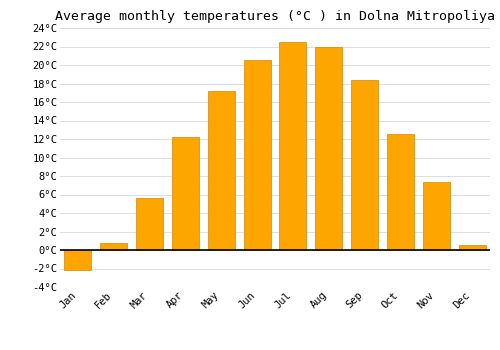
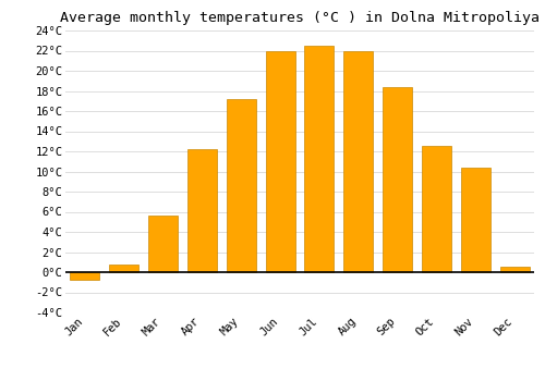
Jan: -2.2°C -> -0.8°C
Jun: 20.5°C -> 22.0°C
Nov: 7.3°C -> 10.4°C
